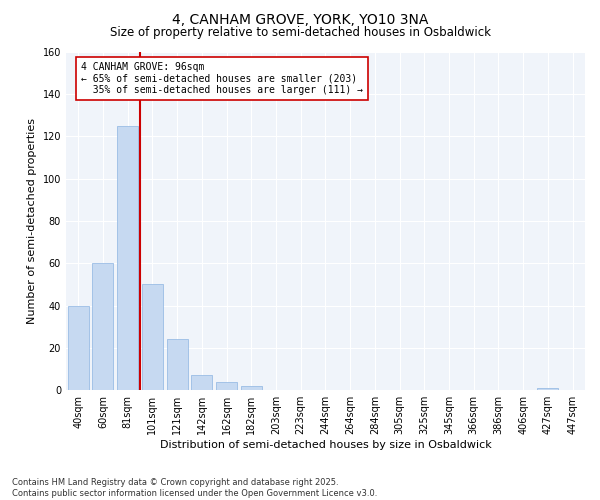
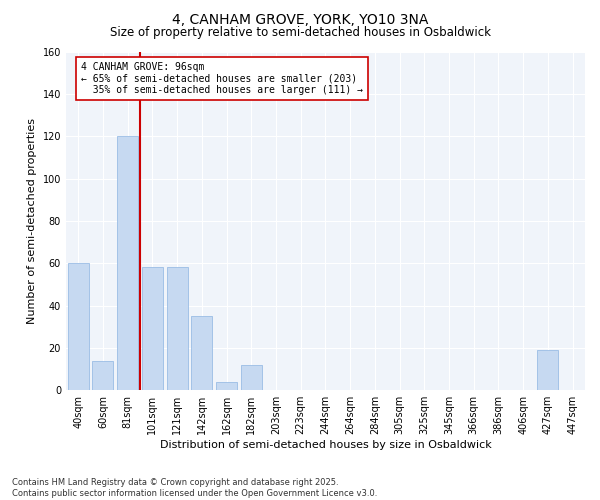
40sqm: 40 -> 60
60sqm: 60 -> 14
81sqm: 125 -> 120
101sqm: 50 -> 58
121sqm: 24 -> 58
142sqm: 7 -> 35
182sqm: 2 -> 12
427sqm: 1 -> 19
